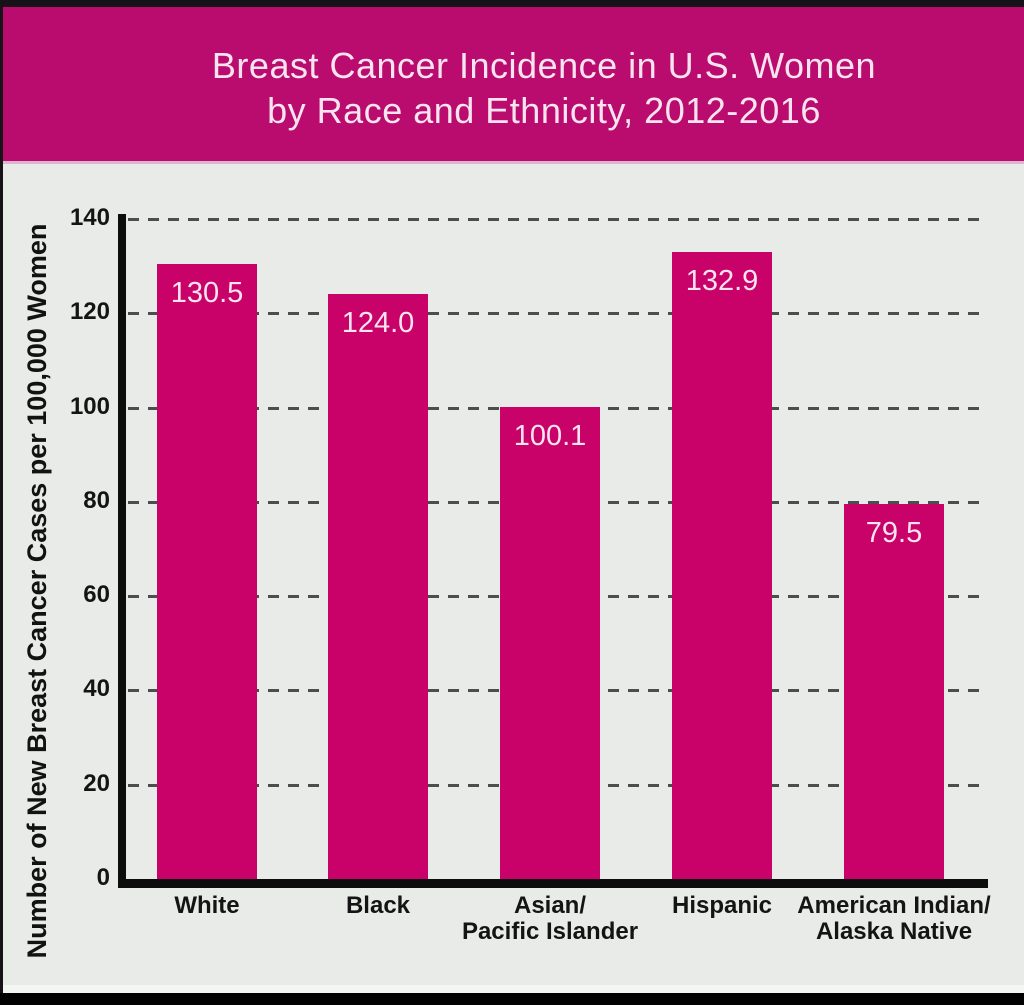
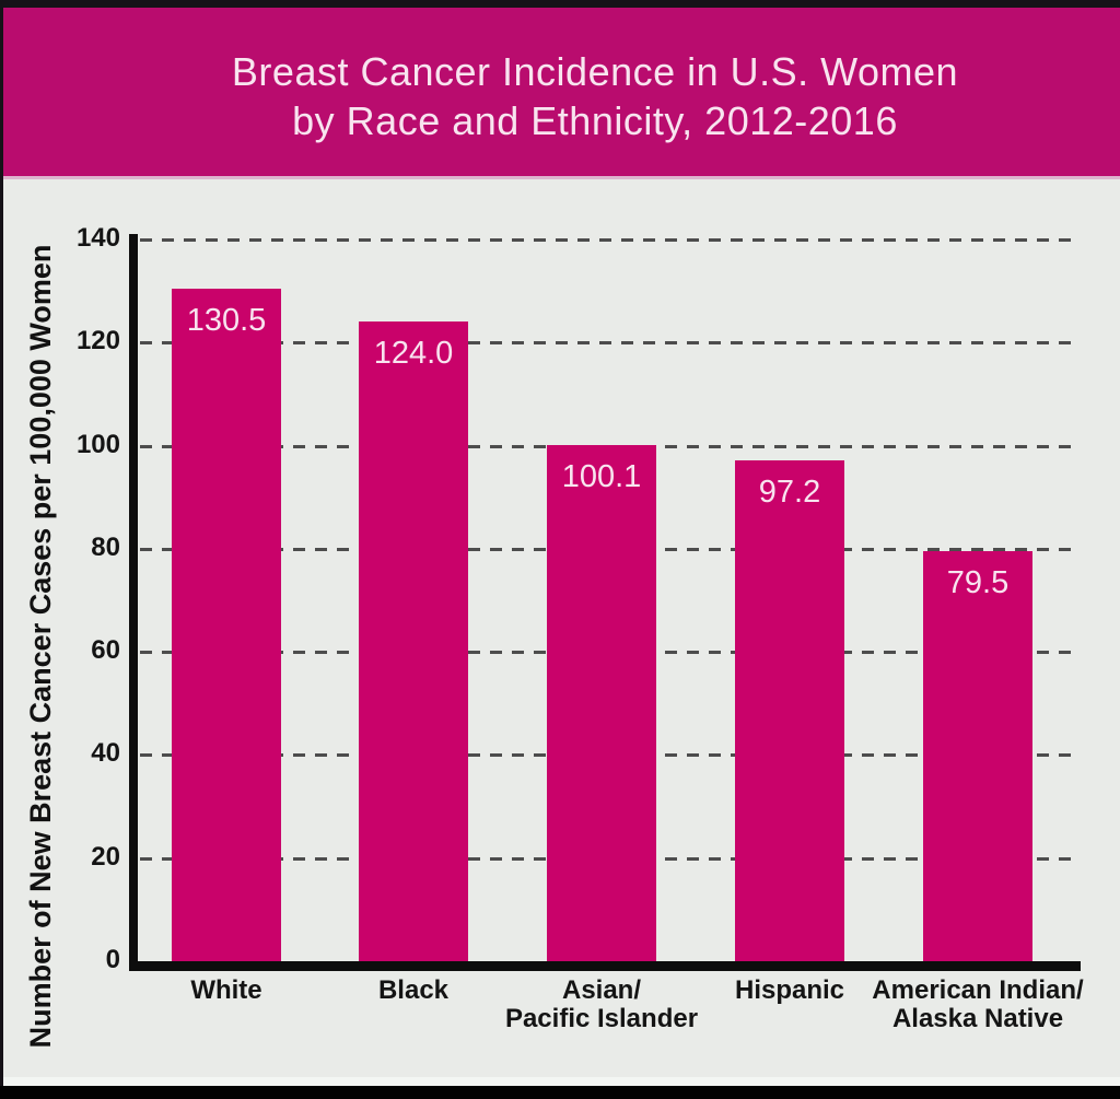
Hispanic: 132.9 -> 97.2
